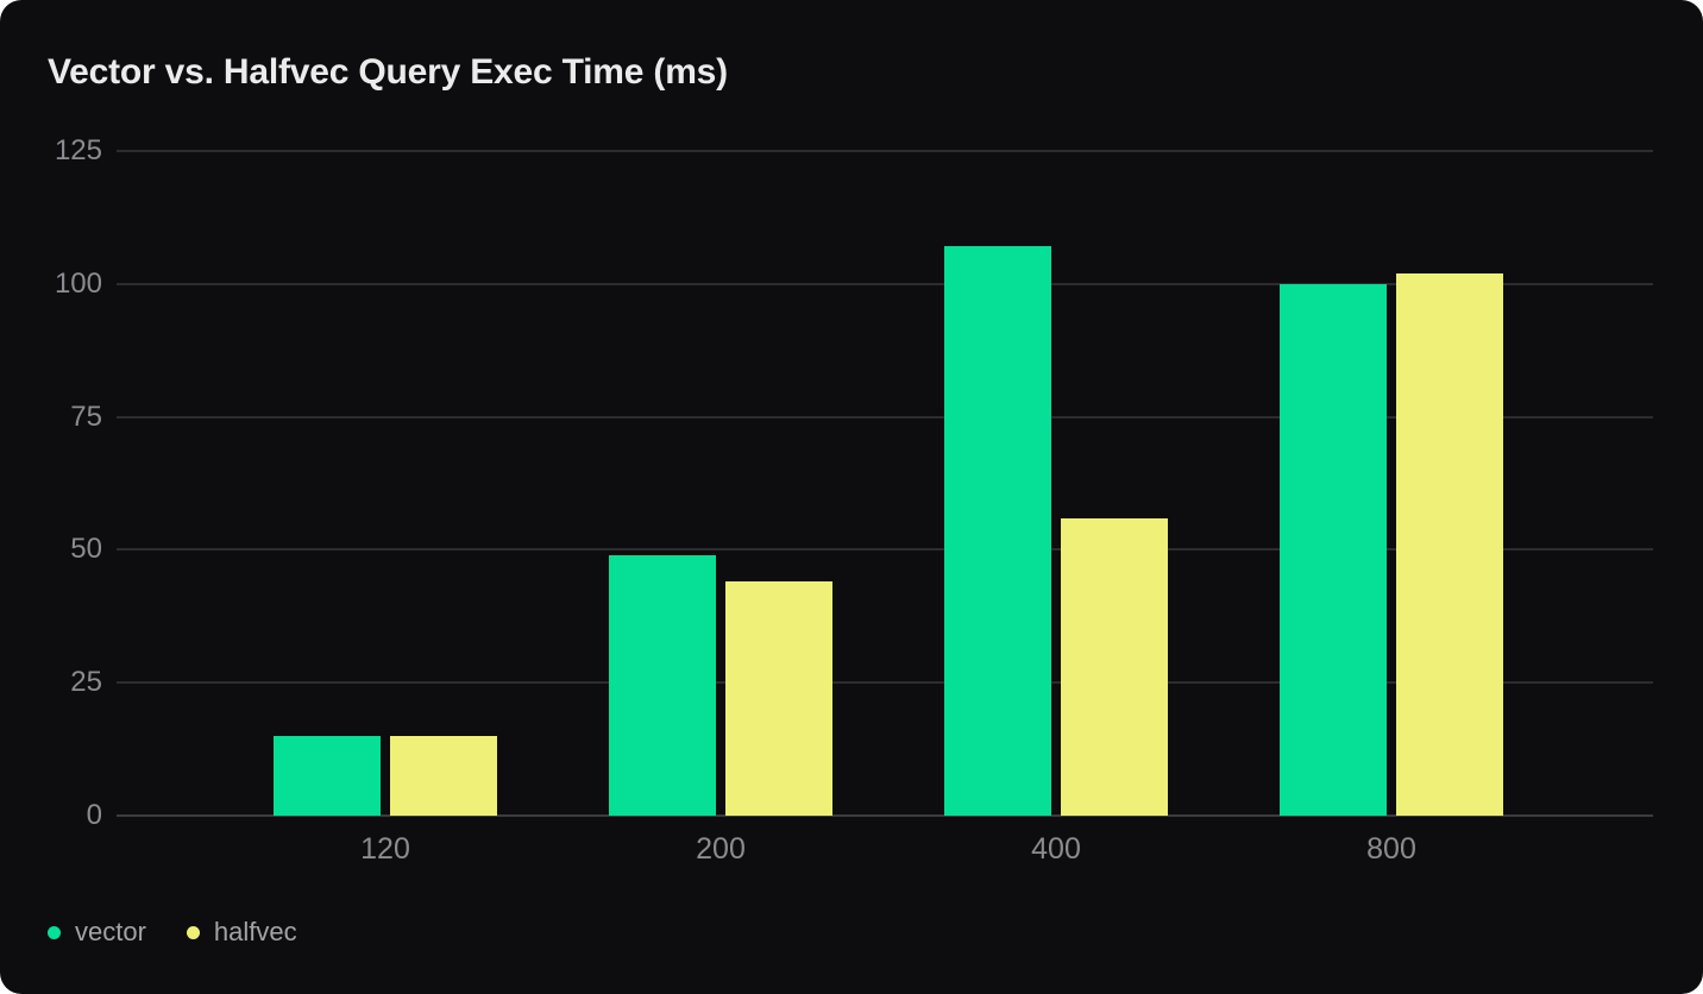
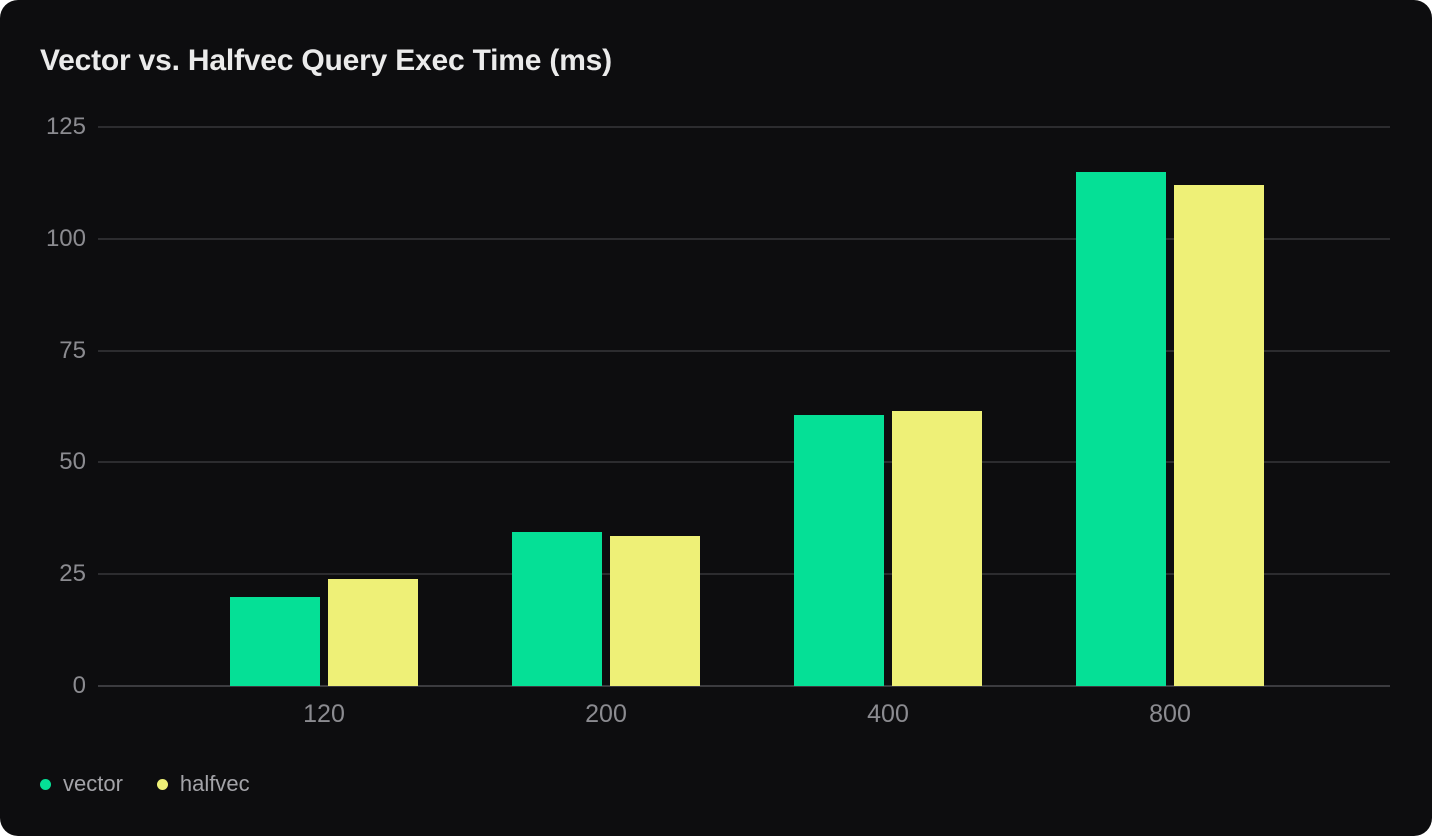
vector/120: 15 -> 20
halfvec/120: 15 -> 24
vector/200: 49 -> 34
halfvec/200: 44 -> 34
vector/400: 107 -> 60
halfvec/400: 56 -> 62
vector/800: 100 -> 115
halfvec/800: 102 -> 112
